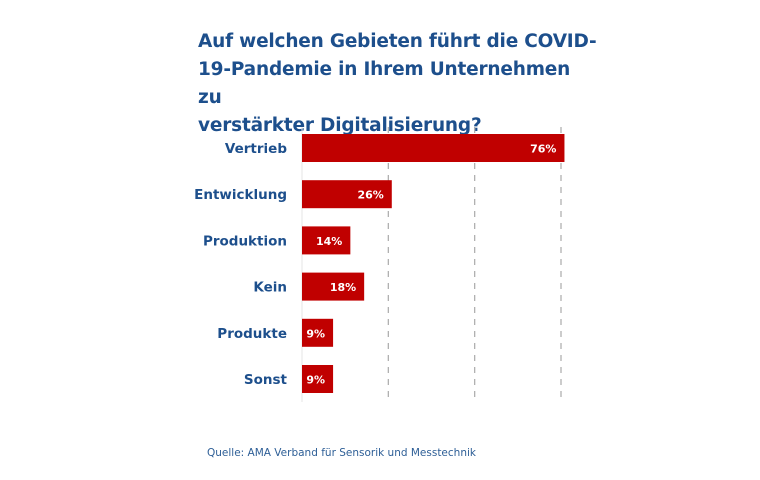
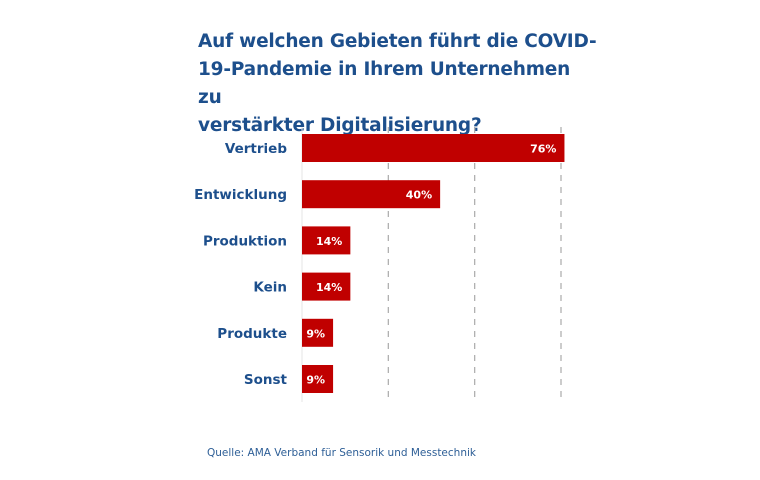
Entwicklung: 26% -> 40%
Kein: 18% -> 14%
